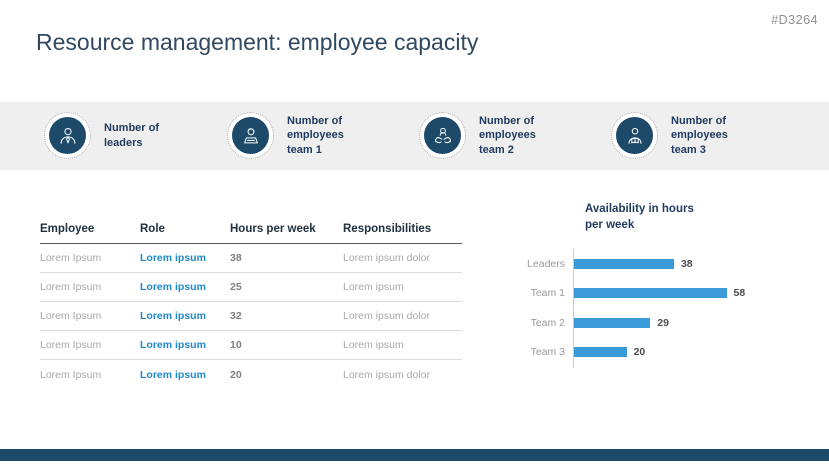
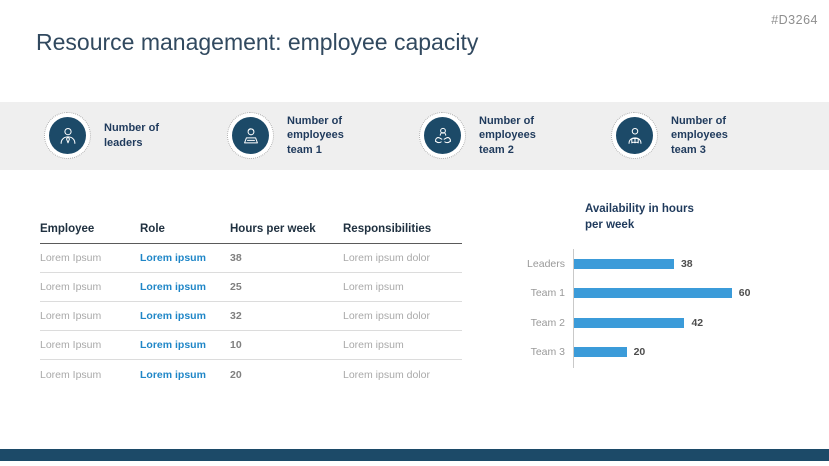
Team 1: 58 -> 60
Team 2: 29 -> 42
